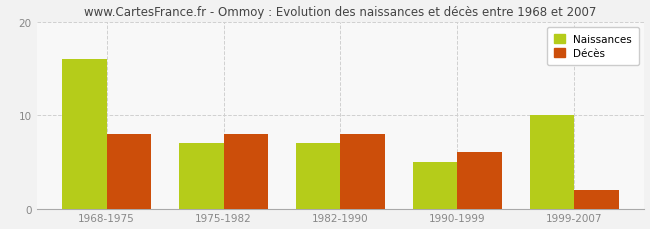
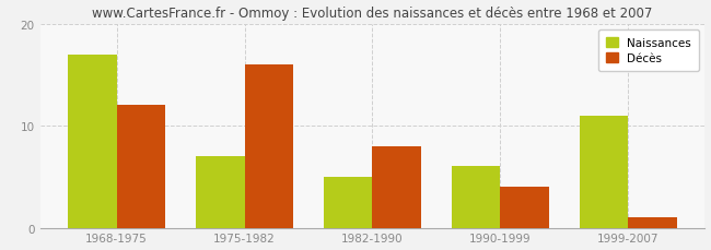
Naissances/1968-1975: 16 -> 17
Décès/1968-1975: 8 -> 12
Décès/1975-1982: 8 -> 16
Naissances/1982-1990: 7 -> 5
Naissances/1990-1999: 5 -> 6
Décès/1990-1999: 6 -> 4
Naissances/1999-2007: 10 -> 11
Décès/1999-2007: 2 -> 1
